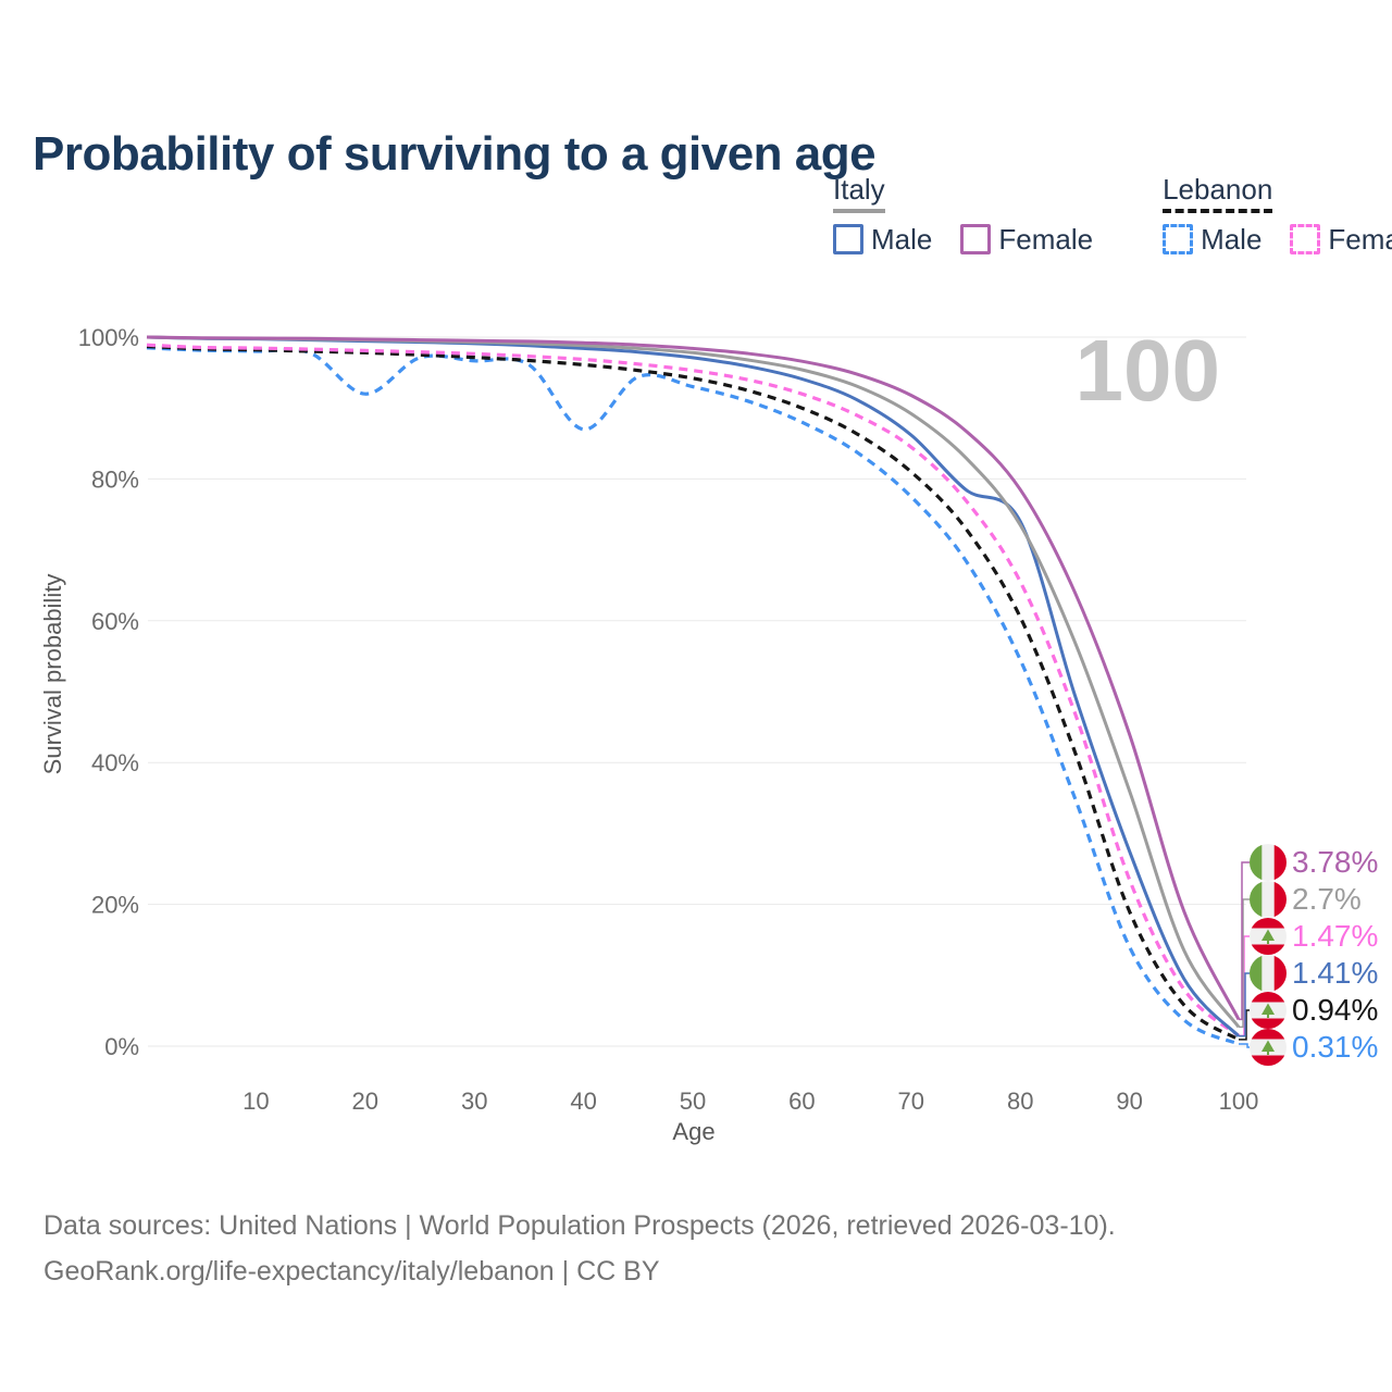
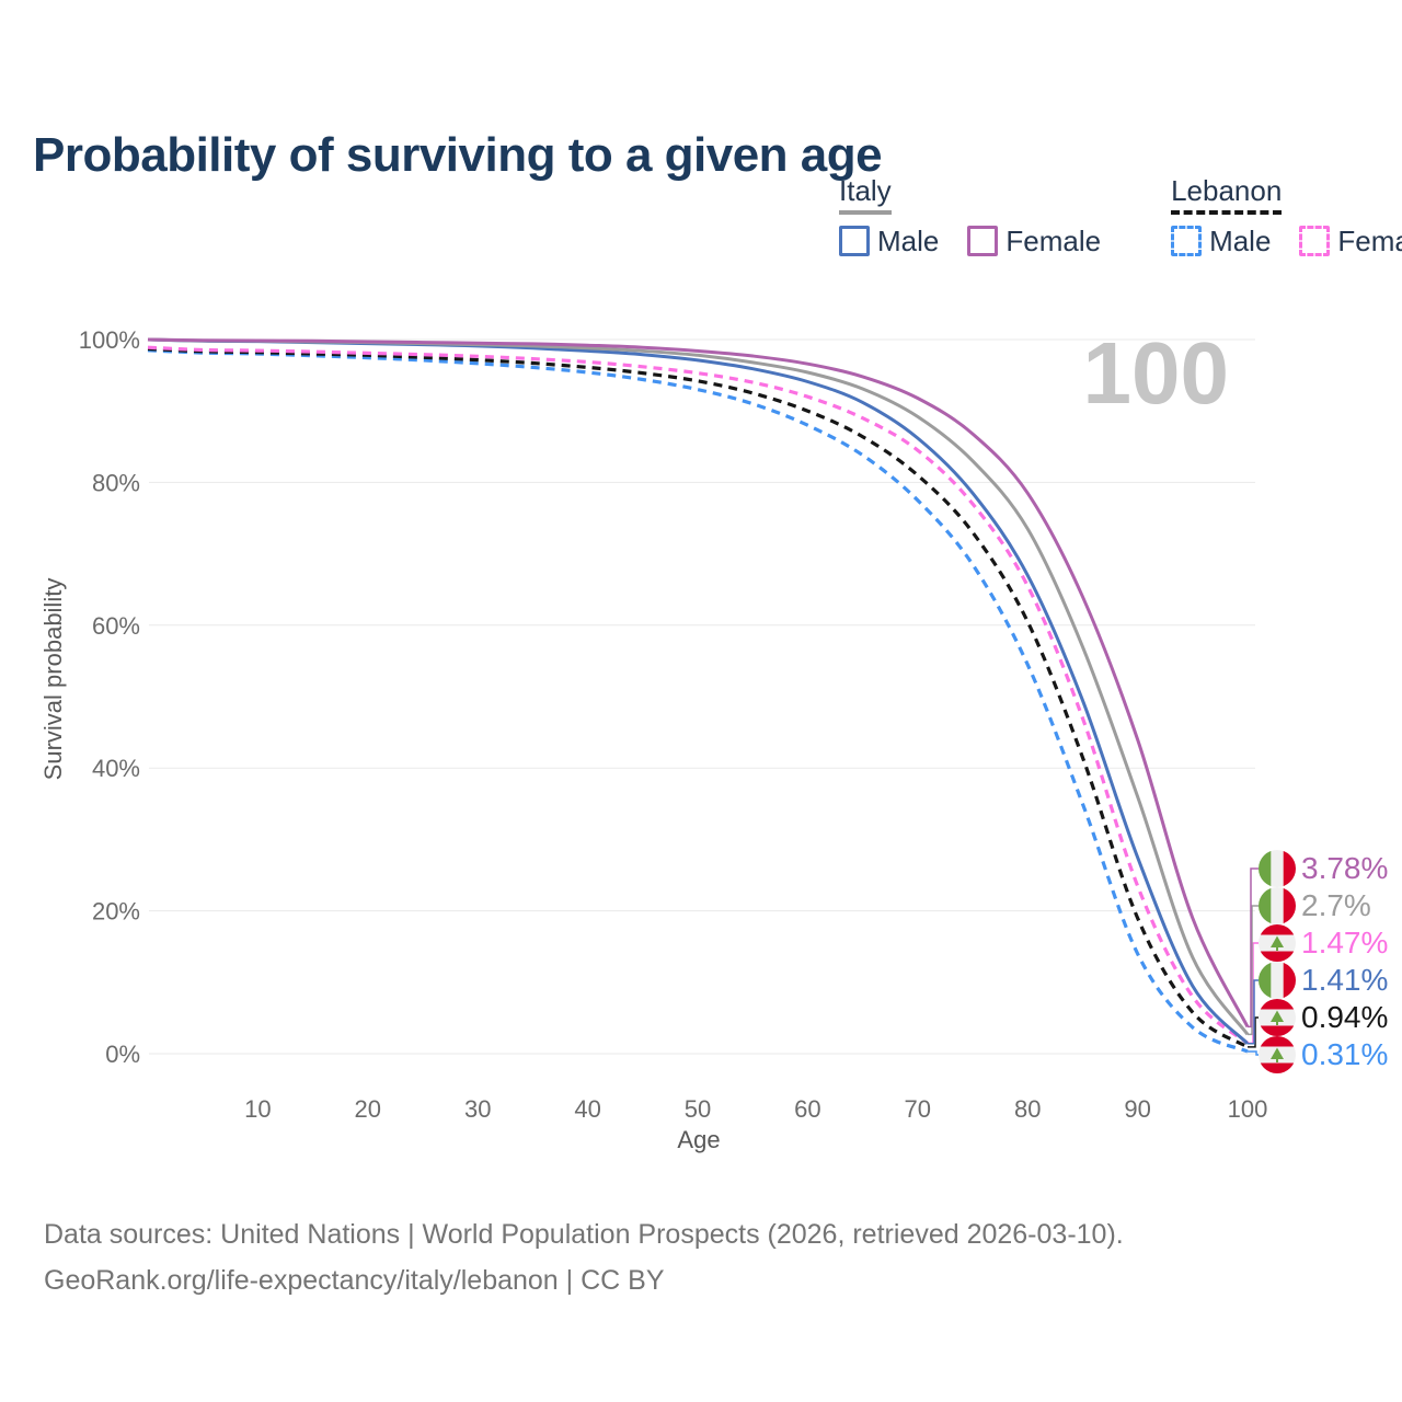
Lebanon Male/20: 92% -> 97%
Lebanon Male/40: 87% -> 95%
Italy Male/80: 74% -> 67%
